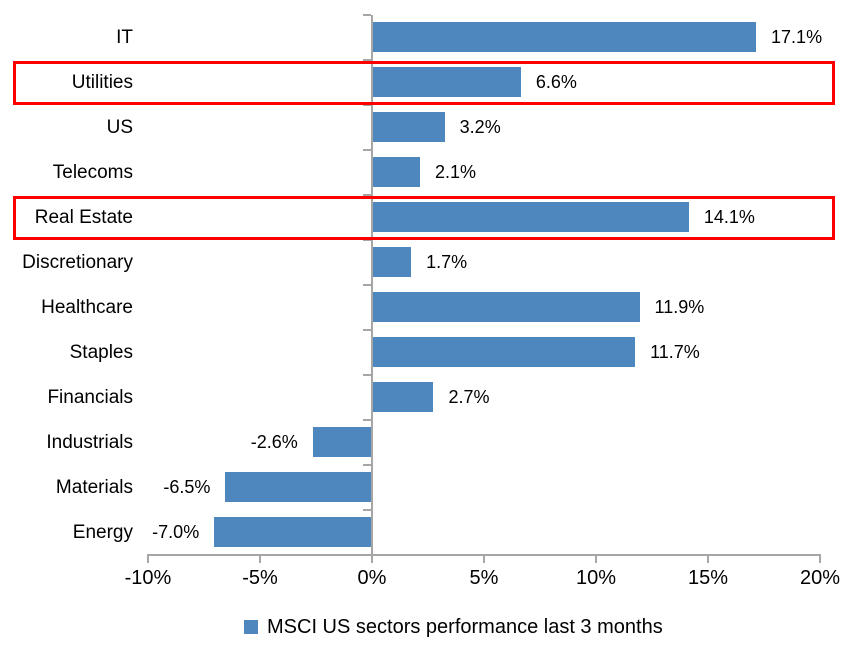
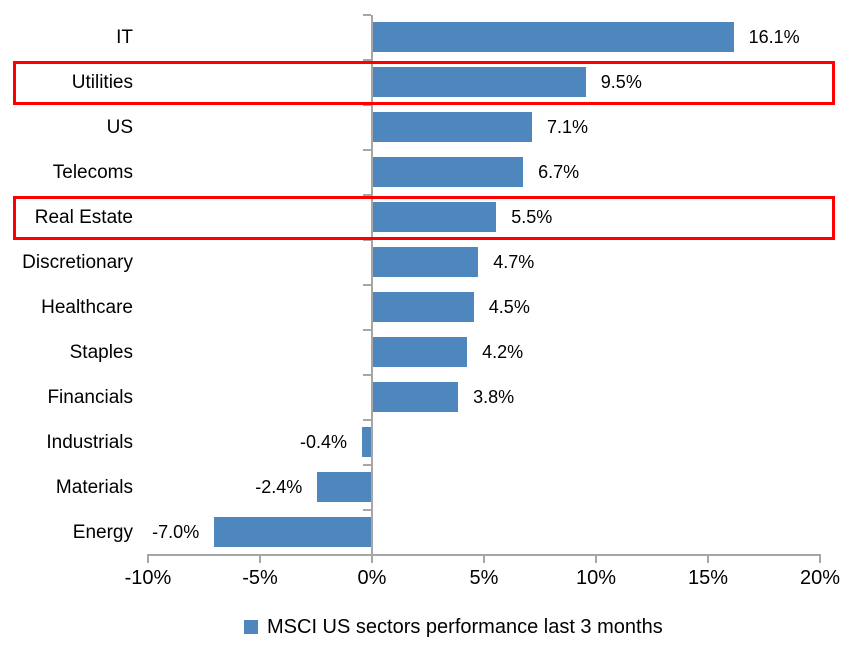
IT: 17.1% -> 16.1%
Utilities: 6.6% -> 9.5%
US: 3.2% -> 7.1%
Telecoms: 2.1% -> 6.7%
Real Estate: 14.1% -> 5.5%
Discretionary: 1.7% -> 4.7%
Healthcare: 11.9% -> 4.5%
Staples: 11.7% -> 4.2%
Financials: 2.7% -> 3.8%
Industrials: -2.6% -> -0.4%
Materials: -6.5% -> -2.4%
